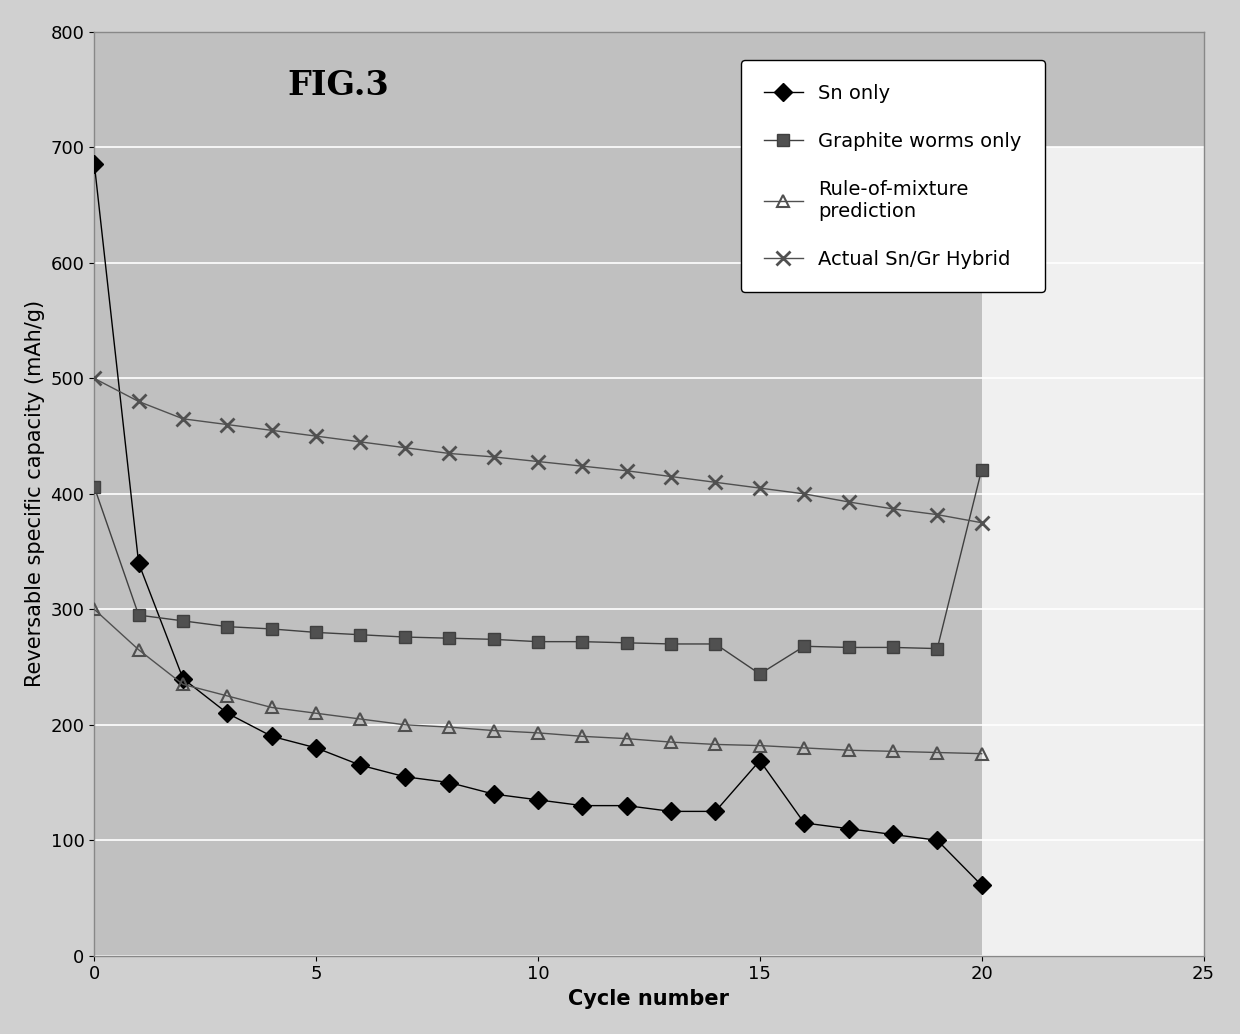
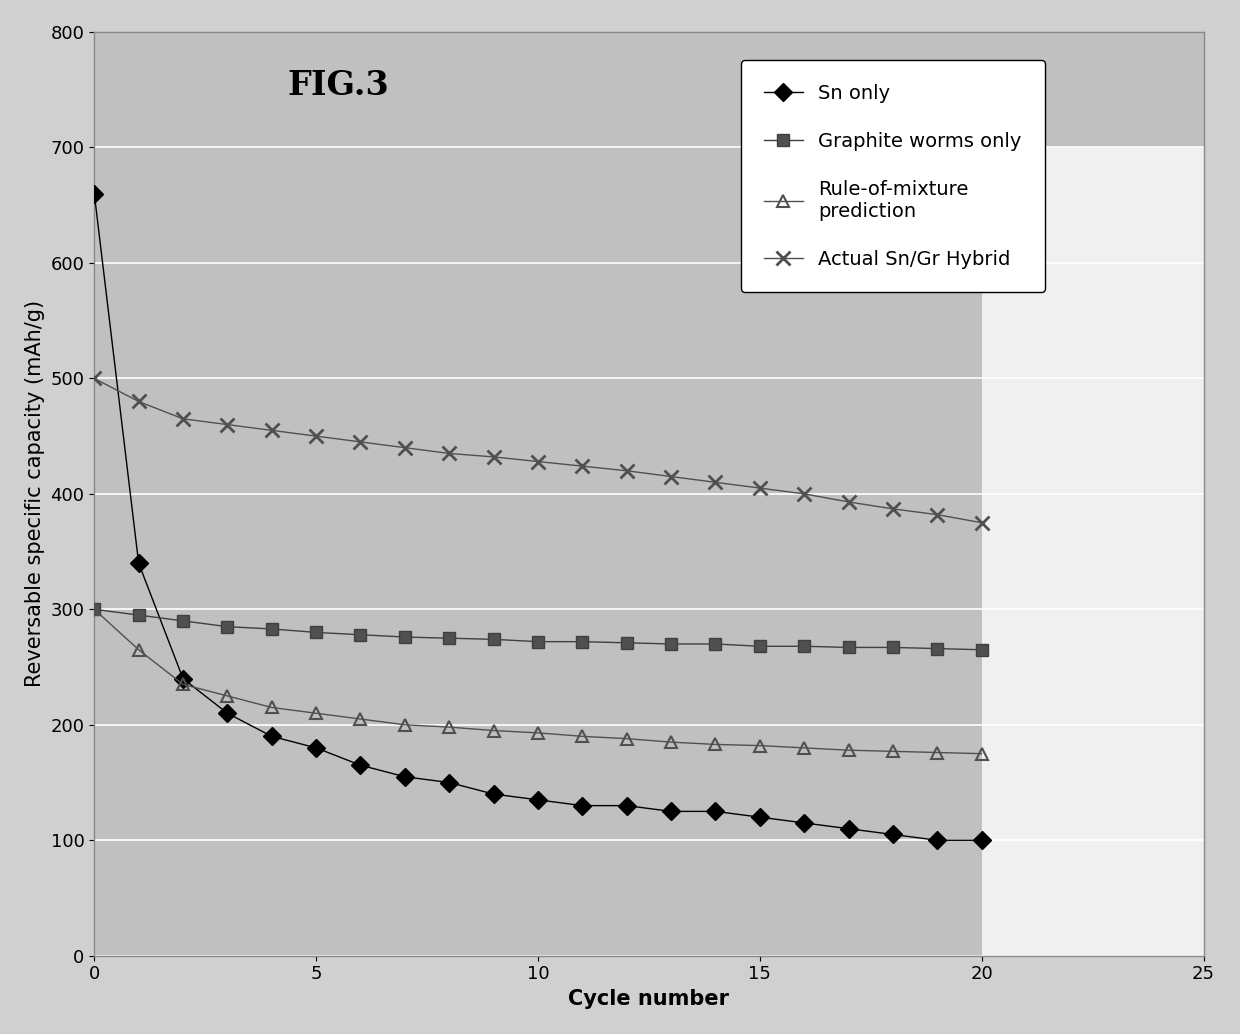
Sn only/0: 686 -> 660
Graphite worms only/0: 406 -> 300
Sn only/15: 169 -> 120
Graphite worms only/15: 244 -> 268
Sn only/20: 61 -> 100
Graphite worms only/20: 421 -> 265
